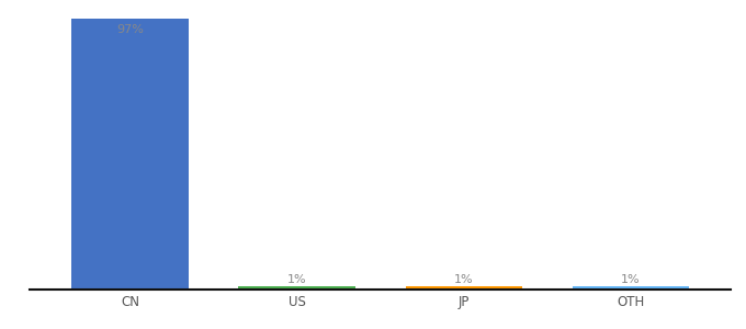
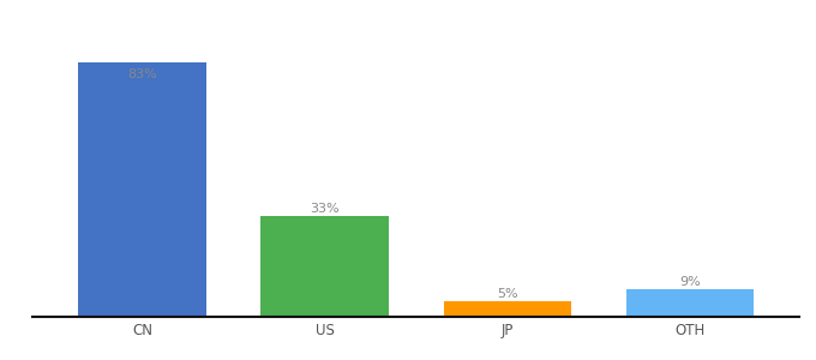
CN: 97% -> 83%
US: 1% -> 33%
JP: 1% -> 5%
OTH: 1% -> 9%
